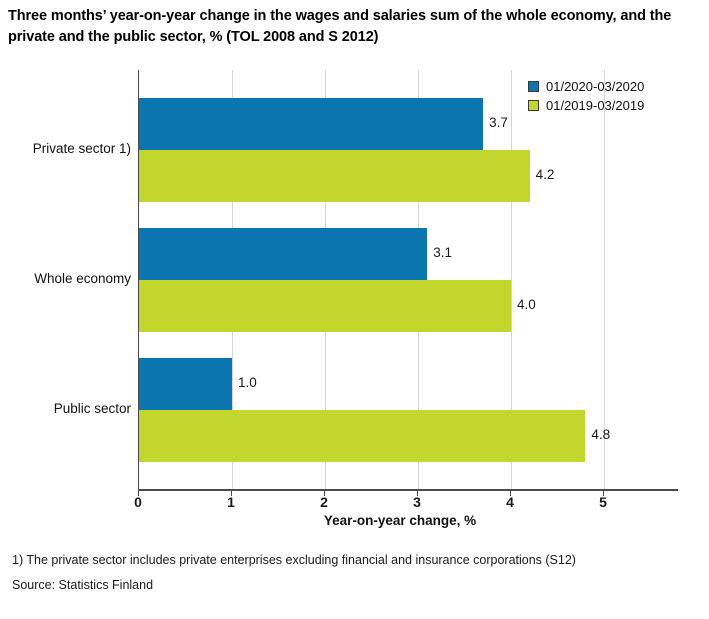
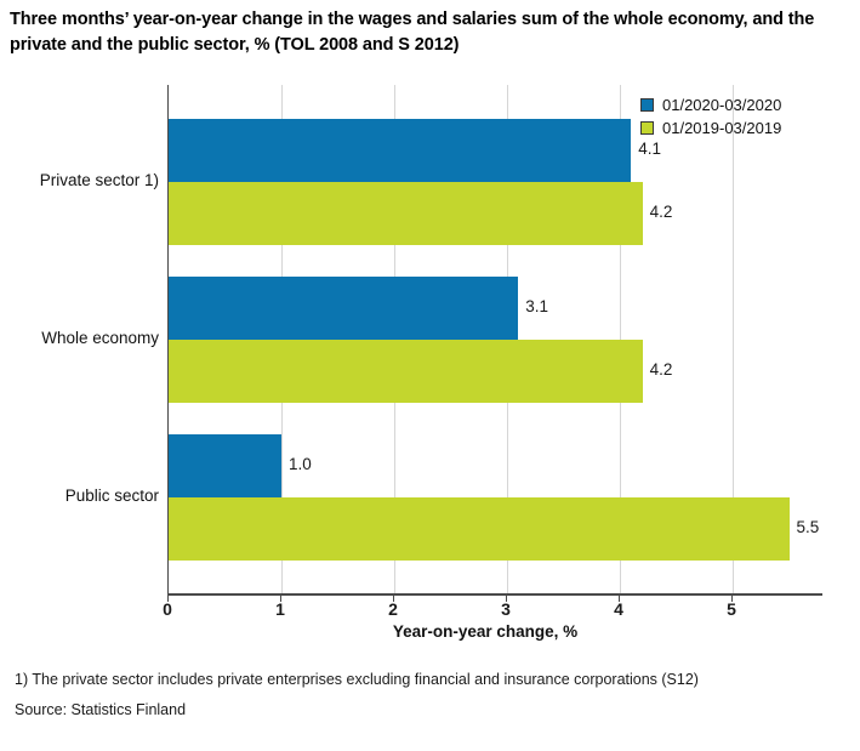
01/2020-03/2020/Private sector 1): 3.7 -> 4.1
01/2019-03/2019/Whole economy: 4.0 -> 4.2
01/2019-03/2019/Public sector: 4.8 -> 5.5
